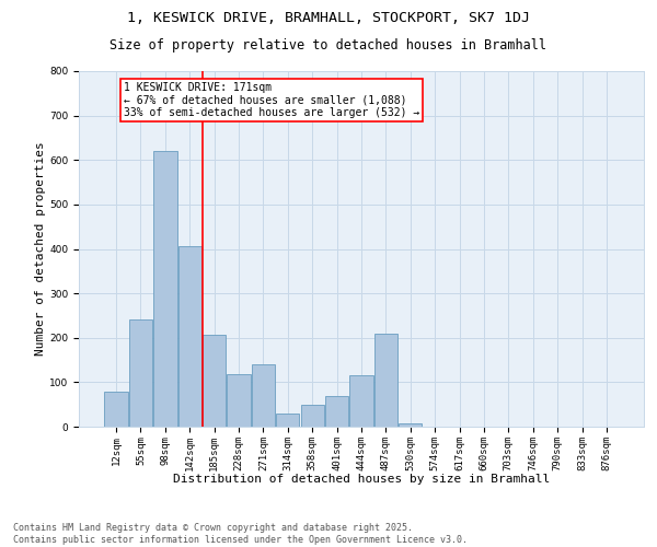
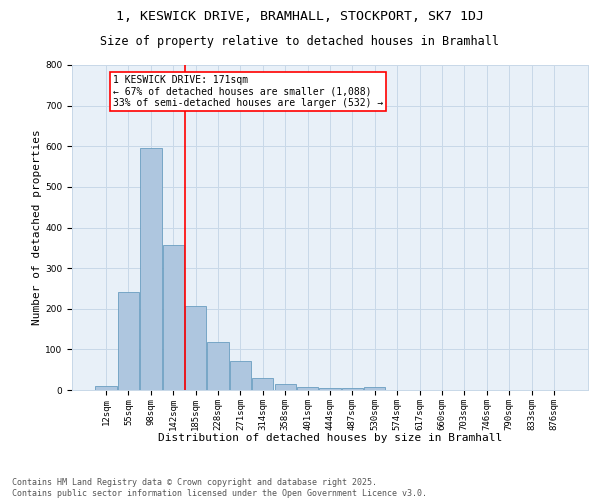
12sqm: 80 -> 10
98sqm: 620 -> 595
142sqm: 405 -> 357
271sqm: 140 -> 72
358sqm: 50 -> 15
401sqm: 70 -> 8
444sqm: 115 -> 5
487sqm: 210 -> 6
